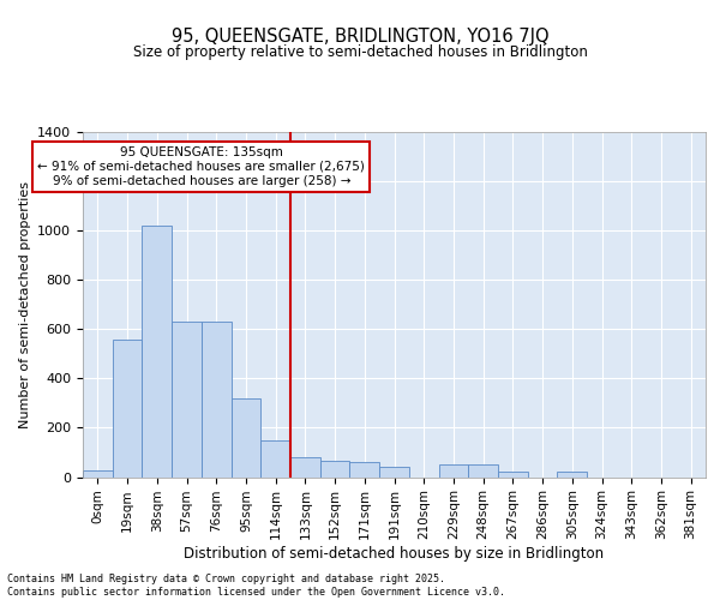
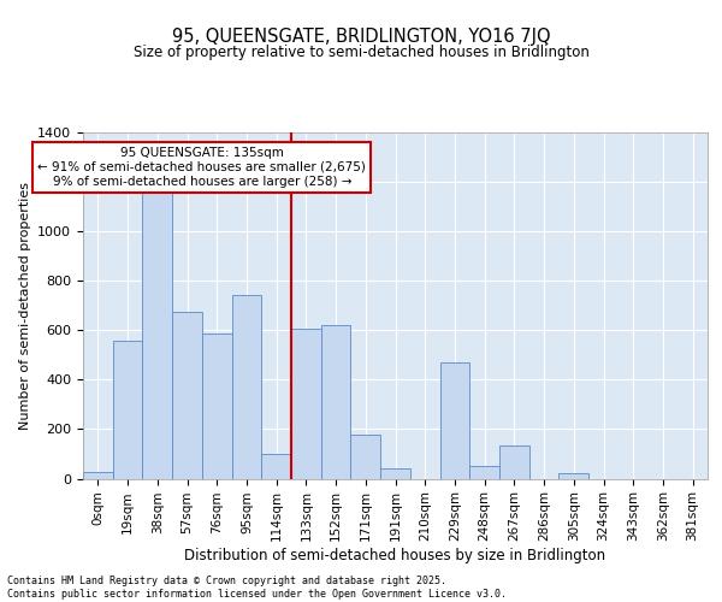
38sqm: 1020 -> 1155
57sqm: 630 -> 675
76sqm: 630 -> 585
95sqm: 320 -> 745
114sqm: 150 -> 100
133sqm: 80 -> 605
152sqm: 65 -> 620
171sqm: 60 -> 180
229sqm: 50 -> 470
267sqm: 20 -> 135
